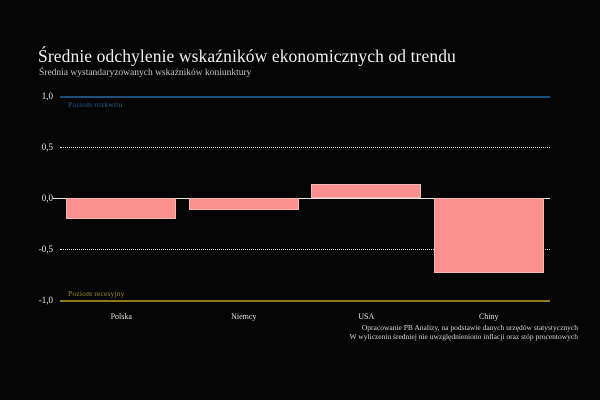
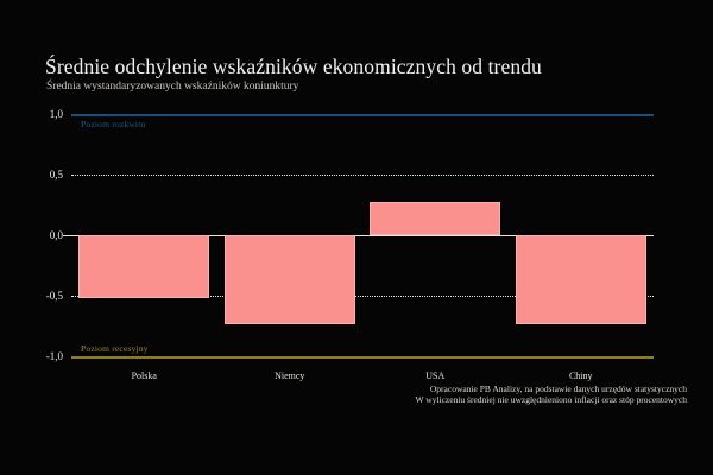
Polska: -0,21 -> -0,52
Niemcy: -0,12 -> -0,74
USA: 0,14 -> 0,27
